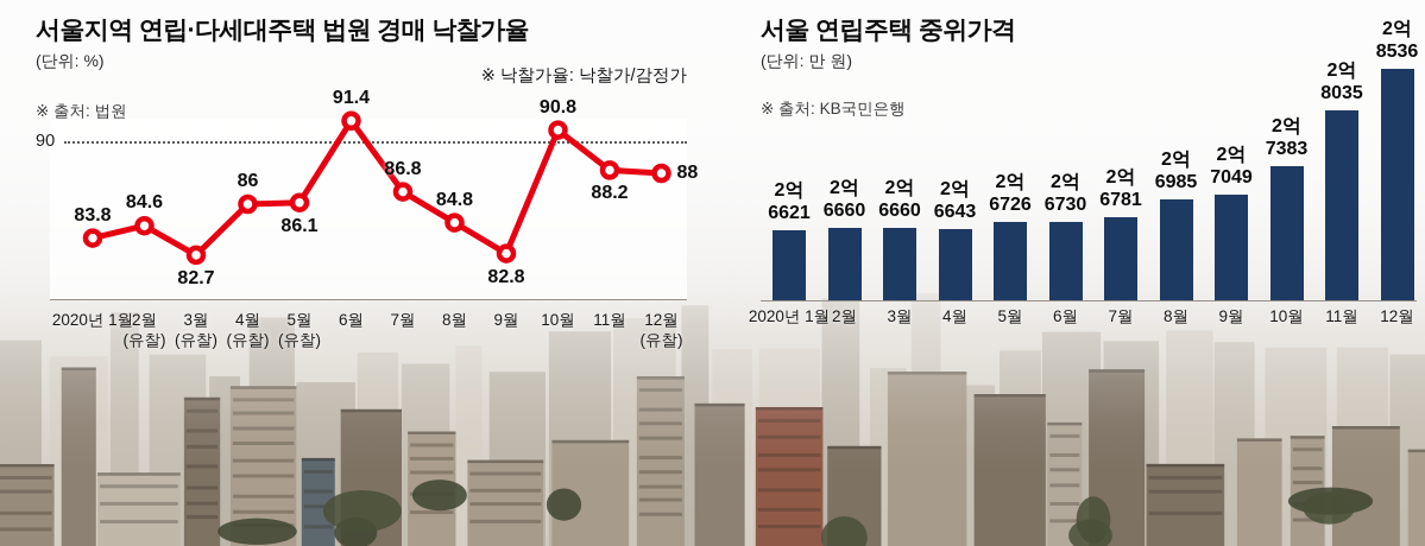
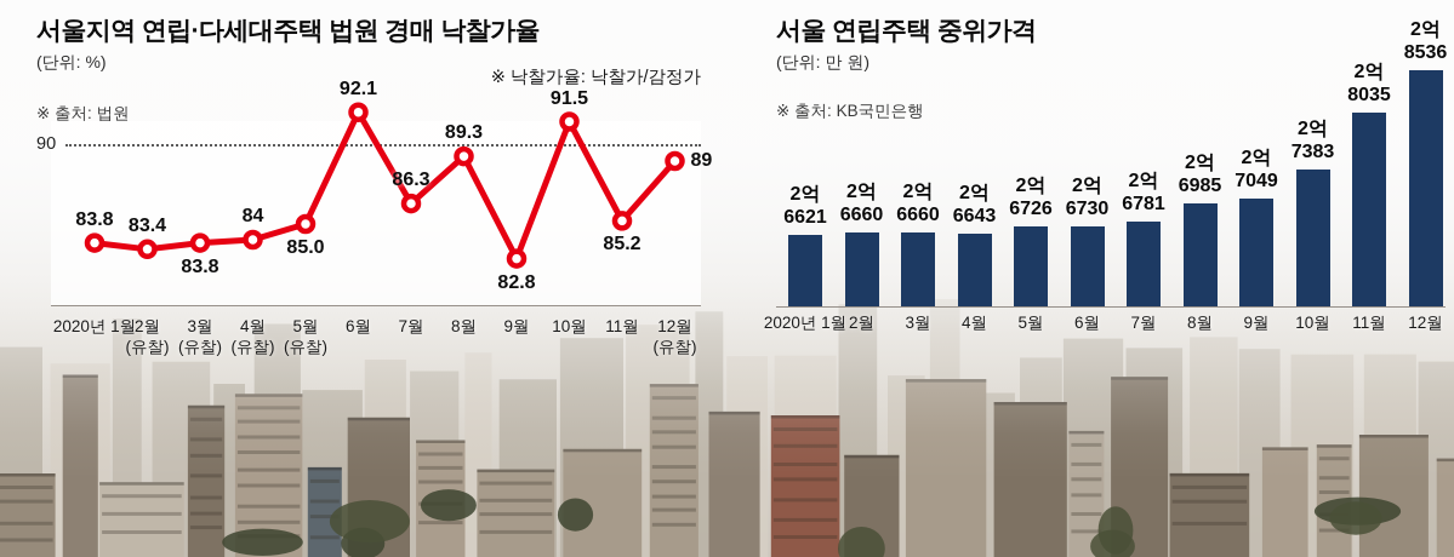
서울지역 연립·다세대주택 법원 경매 낙찰가율/2월 (유찰): 84.6 -> 83.4
서울지역 연립·다세대주택 법원 경매 낙찰가율/3월 (유찰): 82.7 -> 83.8
서울지역 연립·다세대주택 법원 경매 낙찰가율/4월 (유찰): 86 -> 84
서울지역 연립·다세대주택 법원 경매 낙찰가율/5월 (유찰): 86.1 -> 85.0
서울지역 연립·다세대주택 법원 경매 낙찰가율/6월: 91.4 -> 92.1
서울지역 연립·다세대주택 법원 경매 낙찰가율/7월: 86.8 -> 86.3
서울지역 연립·다세대주택 법원 경매 낙찰가율/8월: 84.8 -> 89.3
서울지역 연립·다세대주택 법원 경매 낙찰가율/10월: 90.8 -> 91.5
서울지역 연립·다세대주택 법원 경매 낙찰가율/11월: 88.2 -> 85.2
서울지역 연립·다세대주택 법원 경매 낙찰가율/12월 (유찰): 88 -> 89
